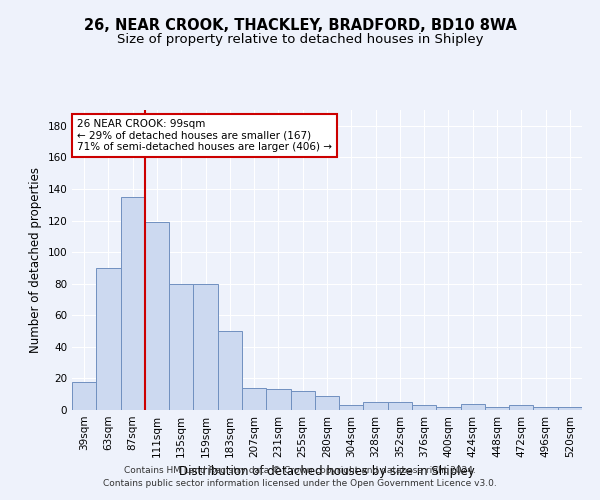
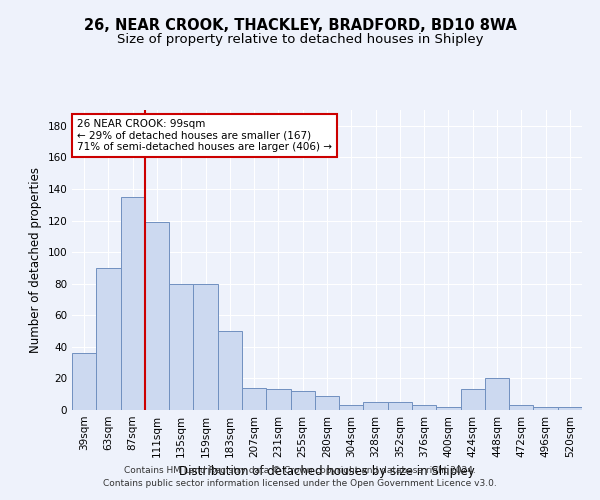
39sqm: 18 -> 36
424sqm: 4 -> 13
448sqm: 2 -> 20
